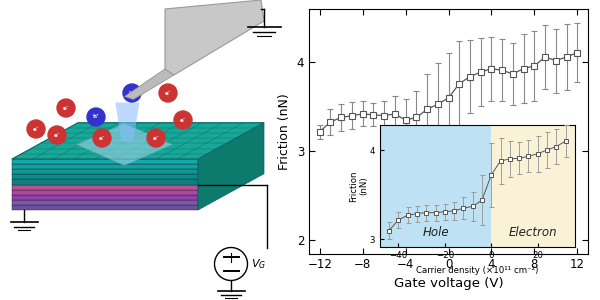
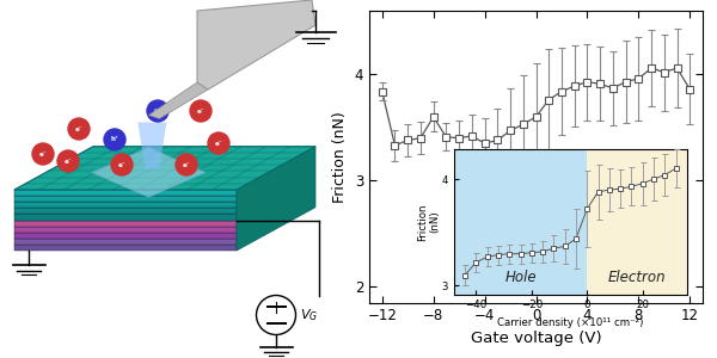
−12: 3.22 -> 3.84
−8: 3.42 -> 3.60
12: 4.11 -> 3.86
